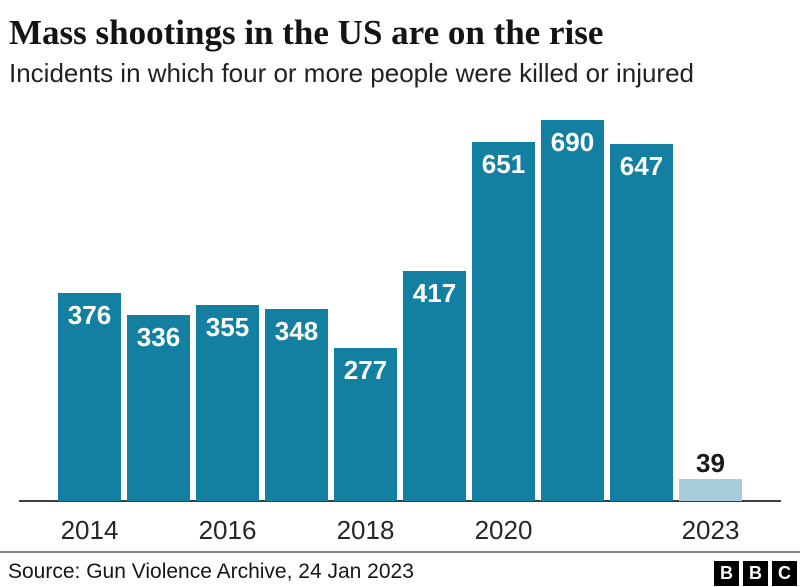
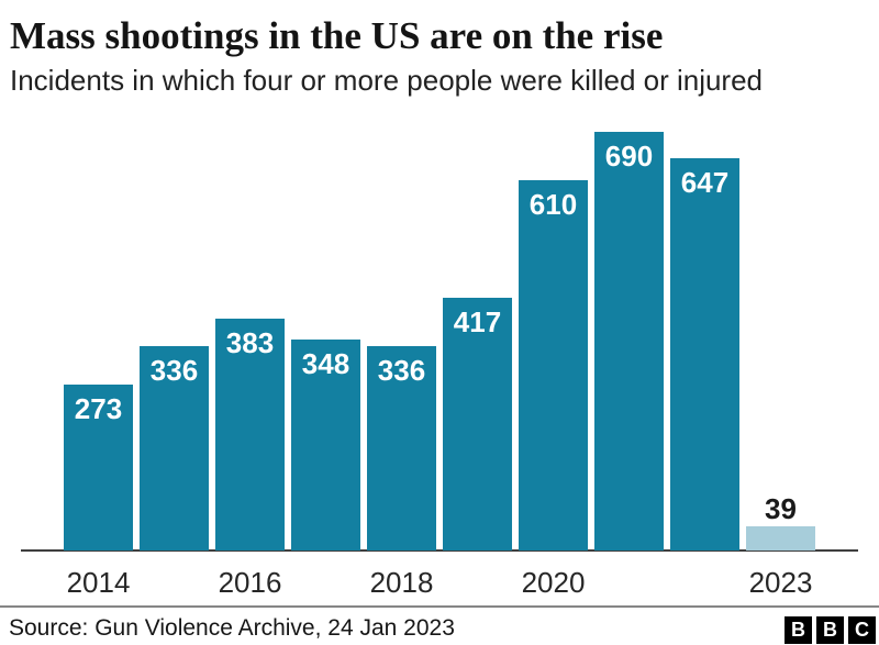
2014: 376 -> 273
2016: 355 -> 383
2018: 277 -> 336
2020: 651 -> 610
